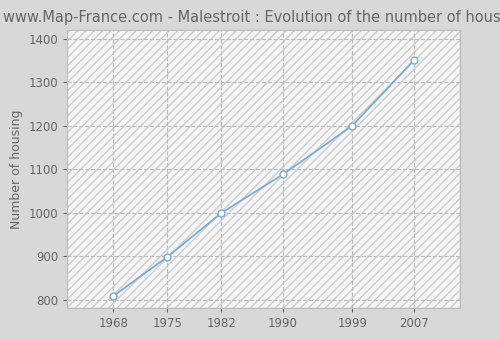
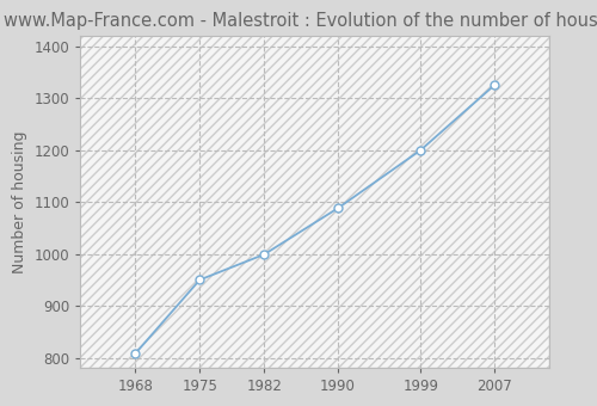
1975: 898 -> 950
2007: 1351 -> 1325
